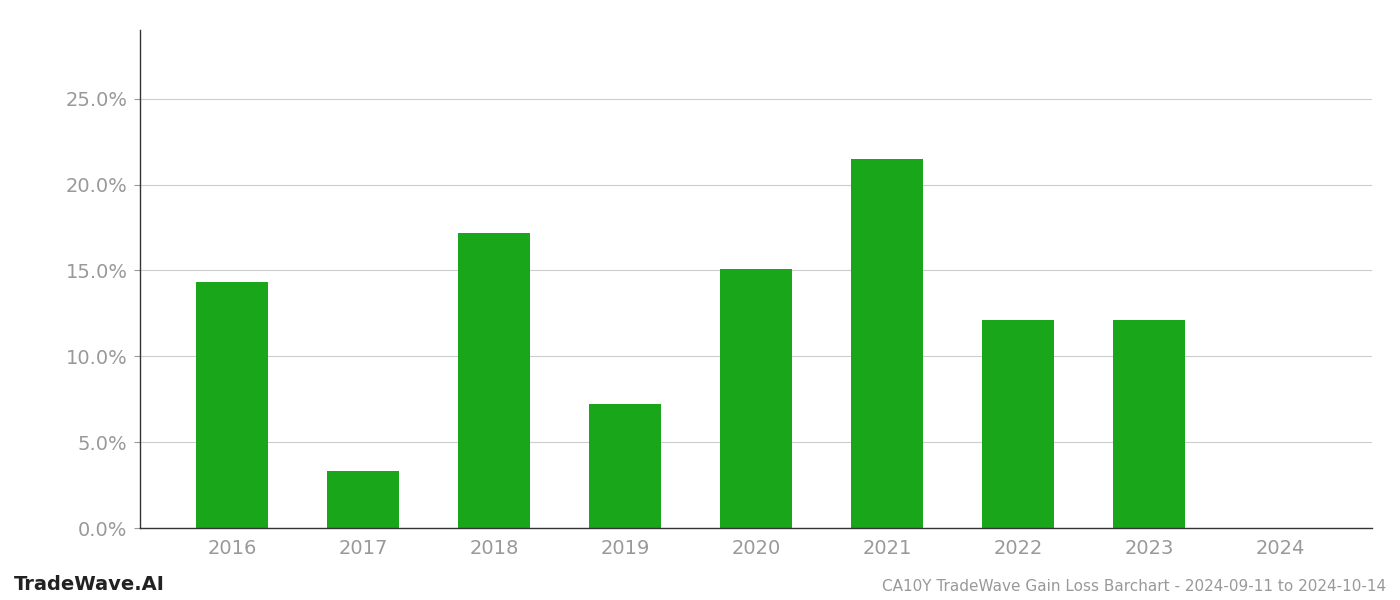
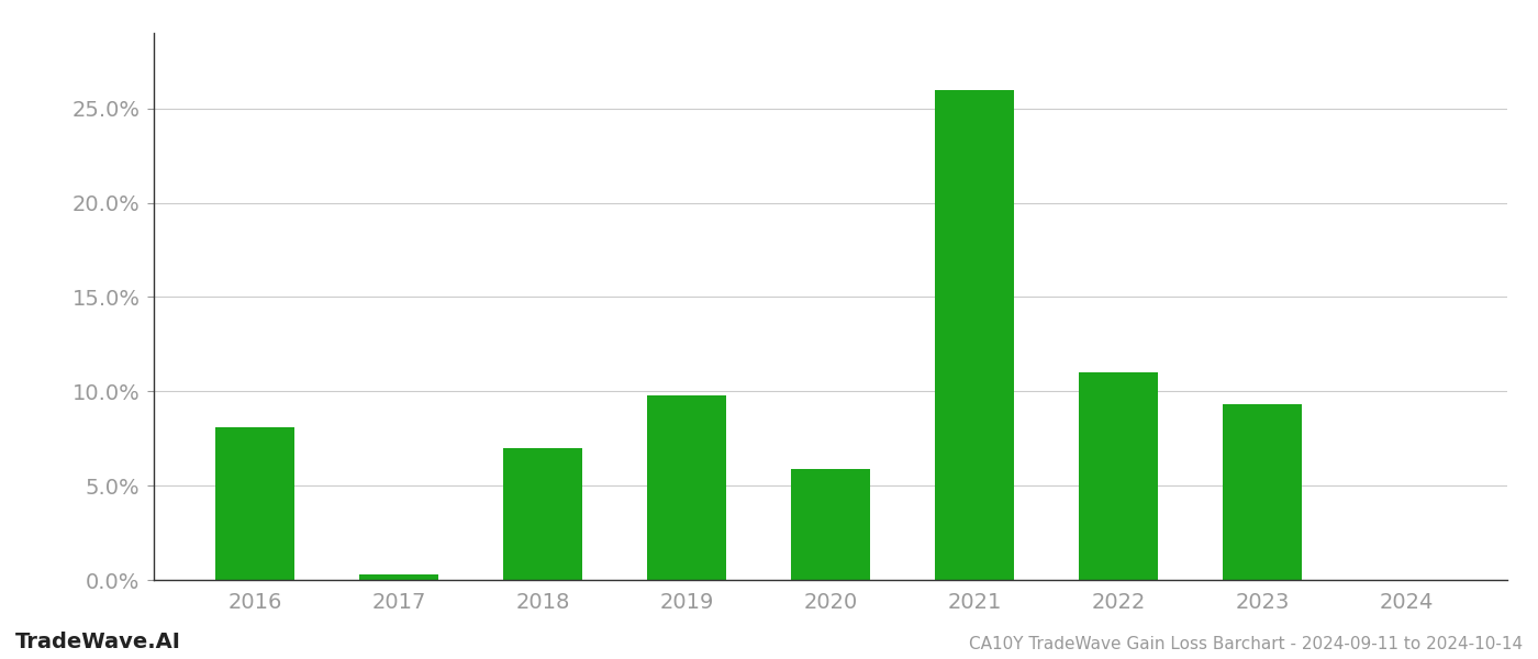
2016: 14.3% -> 8.1%
2017: 3.3% -> 0.3%
2018: 17.2% -> 7.0%
2019: 7.2% -> 9.8%
2020: 15.1% -> 5.9%
2021: 21.5% -> 26.0%
2022: 12.1% -> 11.0%
2023: 12.1% -> 9.3%
